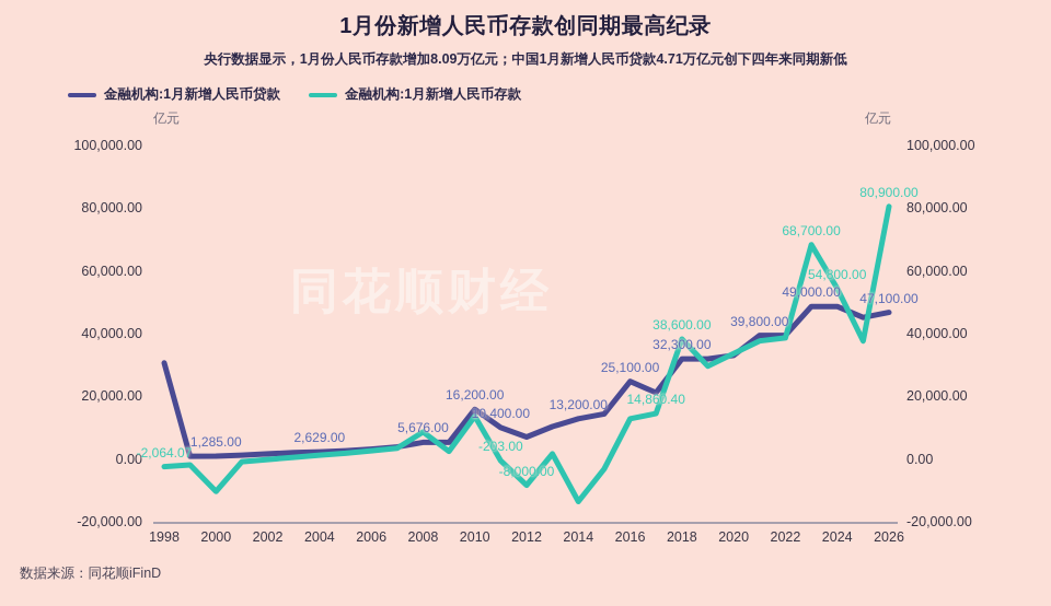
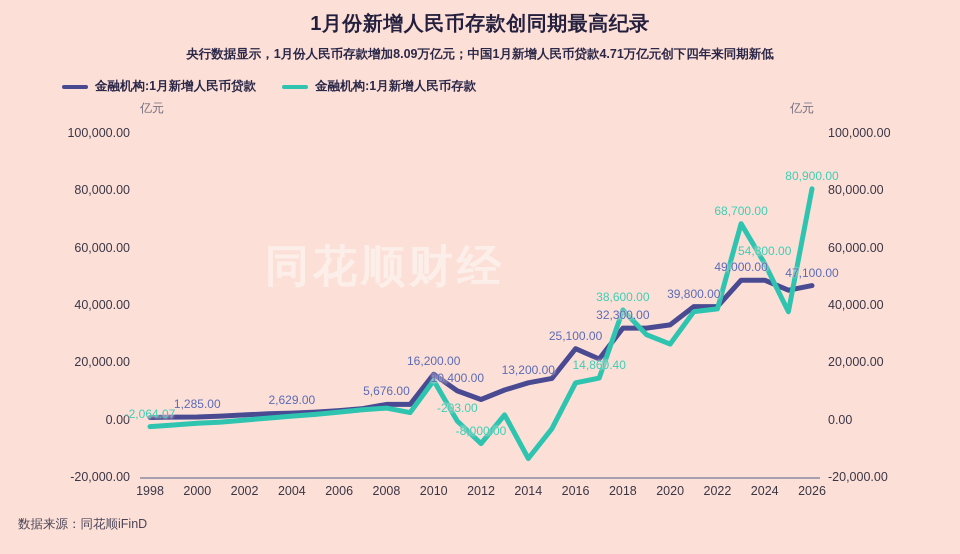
金融机构:1月新增人民币贷款/1998: 31000 -> 1000
金融机构:1月新增人民币存款/2000: -10000 -> -1000
金融机构:1月新增人民币存款/2008: 9000 -> 4000
金融机构:1月新增人民币存款/2020: 34000 -> 27000
